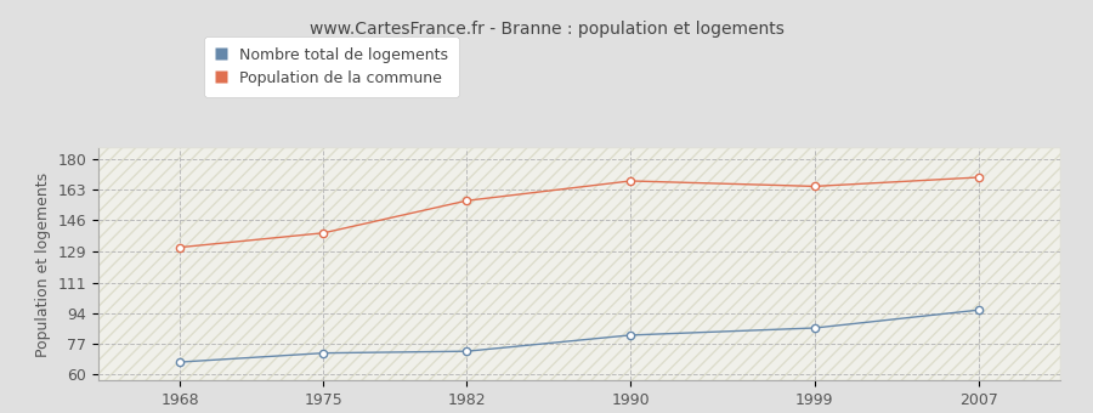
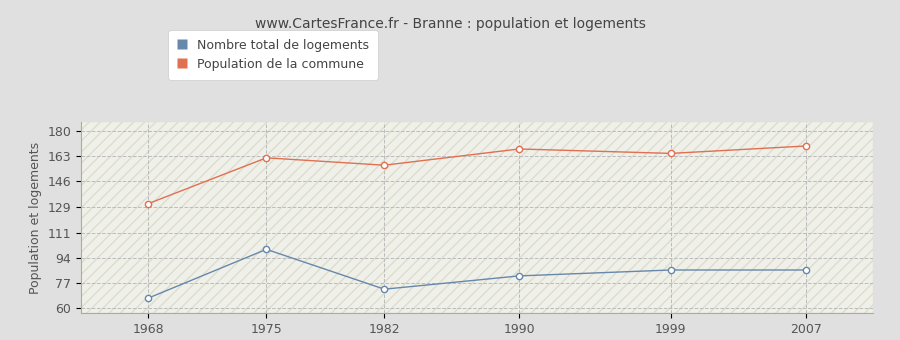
Nombre total de logements/1975: 72 -> 100
Population de la commune/1975: 139 -> 162
Nombre total de logements/2007: 96 -> 86
